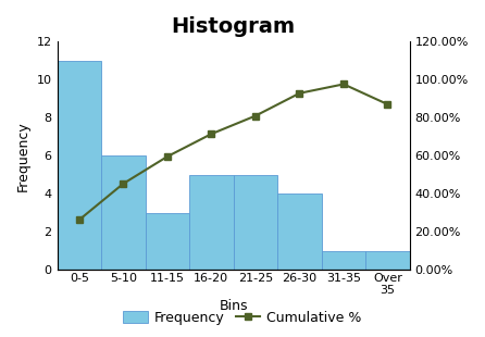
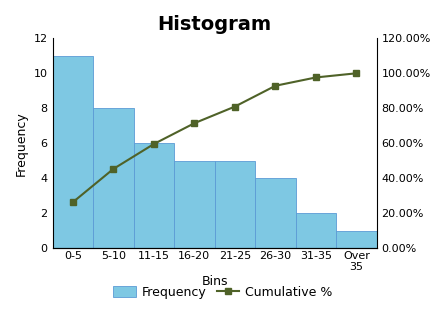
Frequency/5-10: 6 -> 8
Frequency/11-15: 3 -> 6
Frequency/31-35: 1 -> 2
Cumulative %/Over 35: 87% -> 100%
